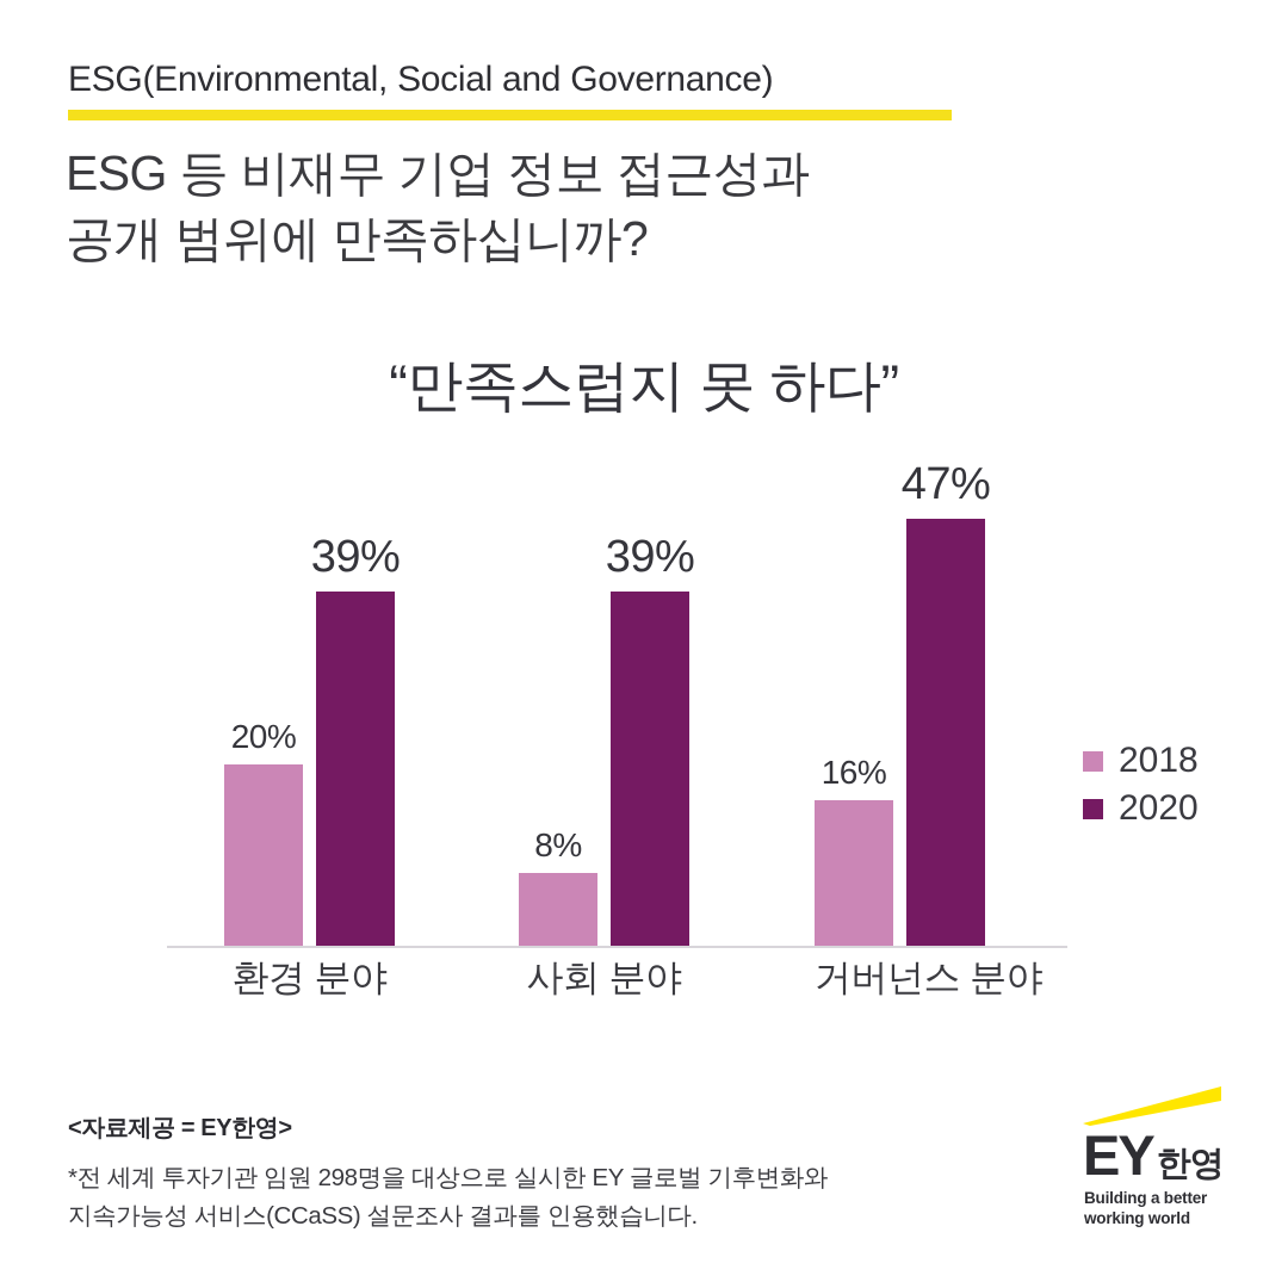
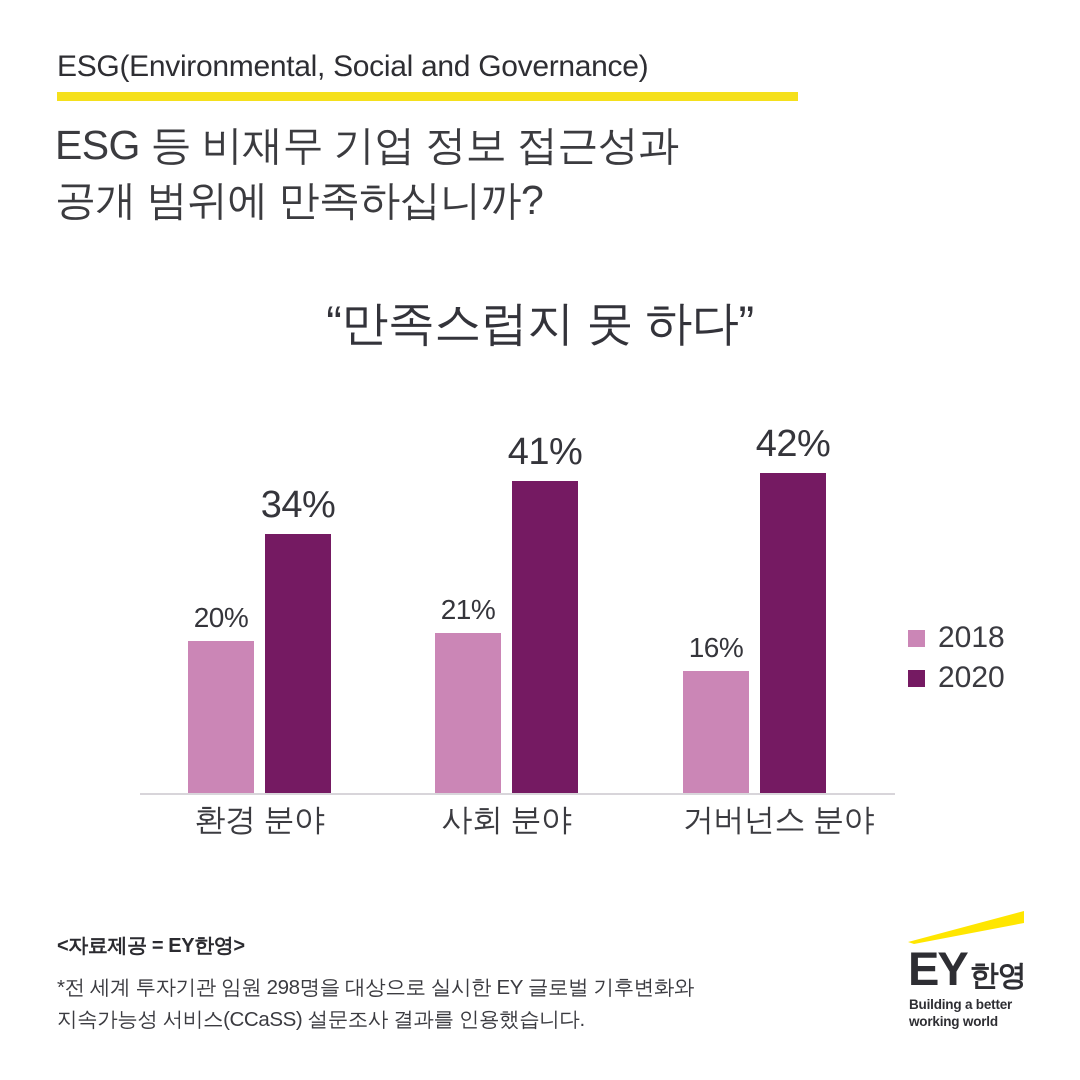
2020/환경 분야: 39% -> 34%
2018/사회 분야: 8% -> 21%
2020/사회 분야: 39% -> 41%
2020/거버넌스 분야: 47% -> 42%
